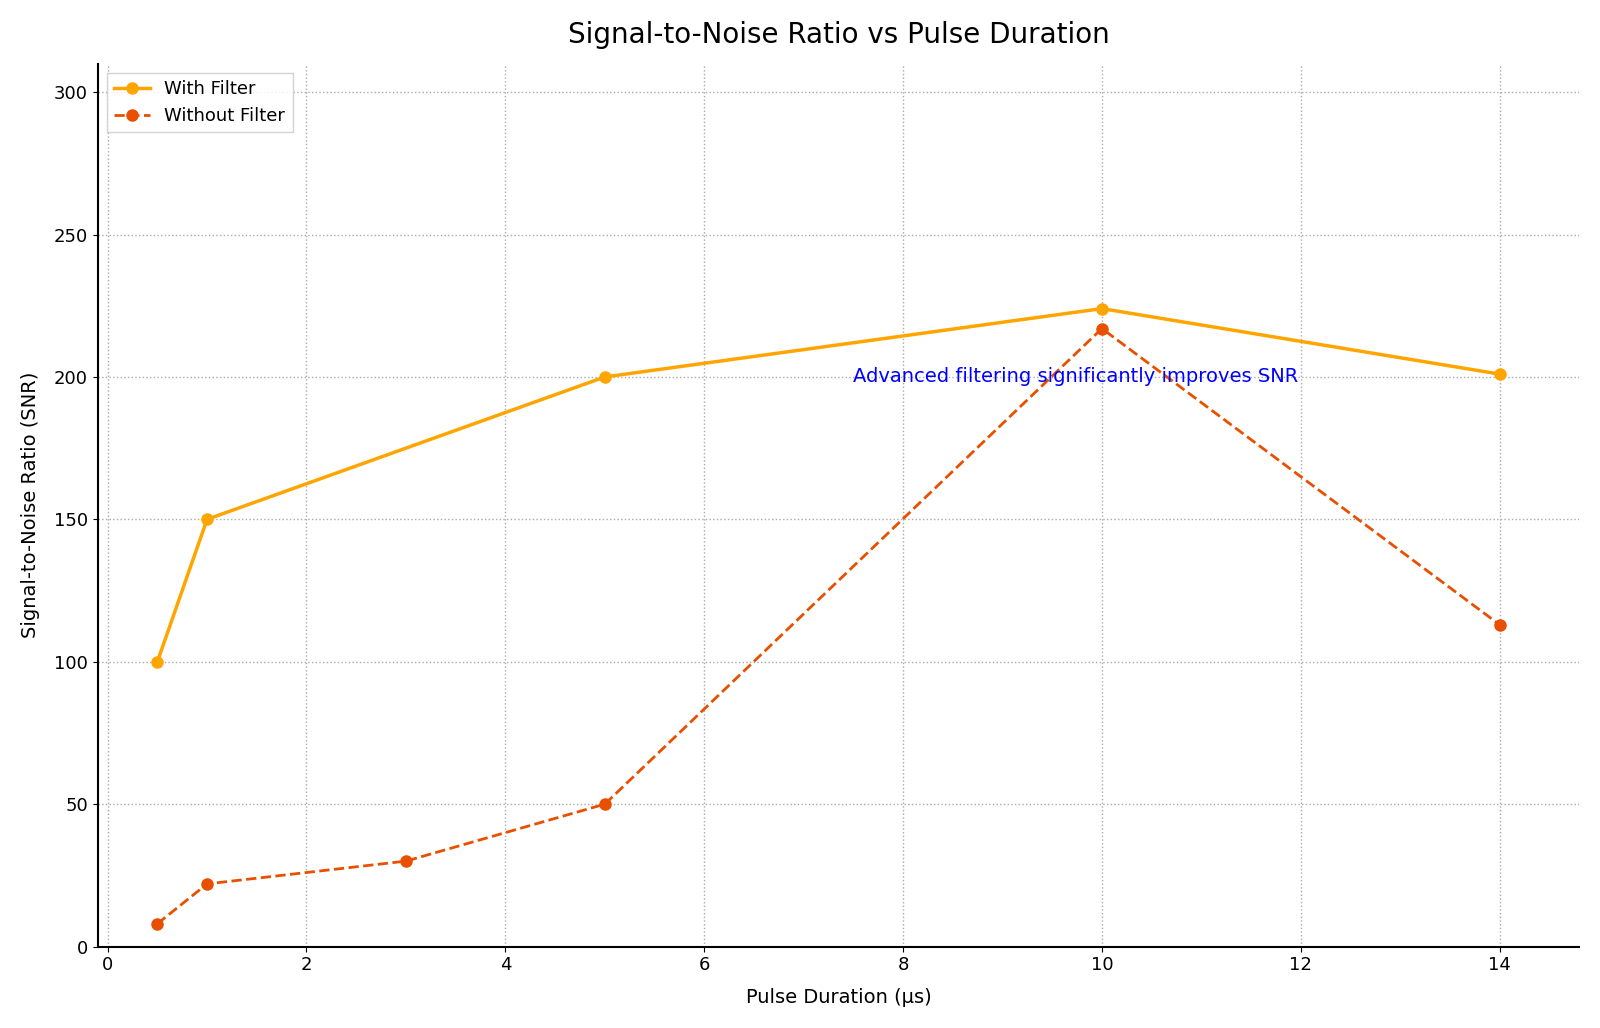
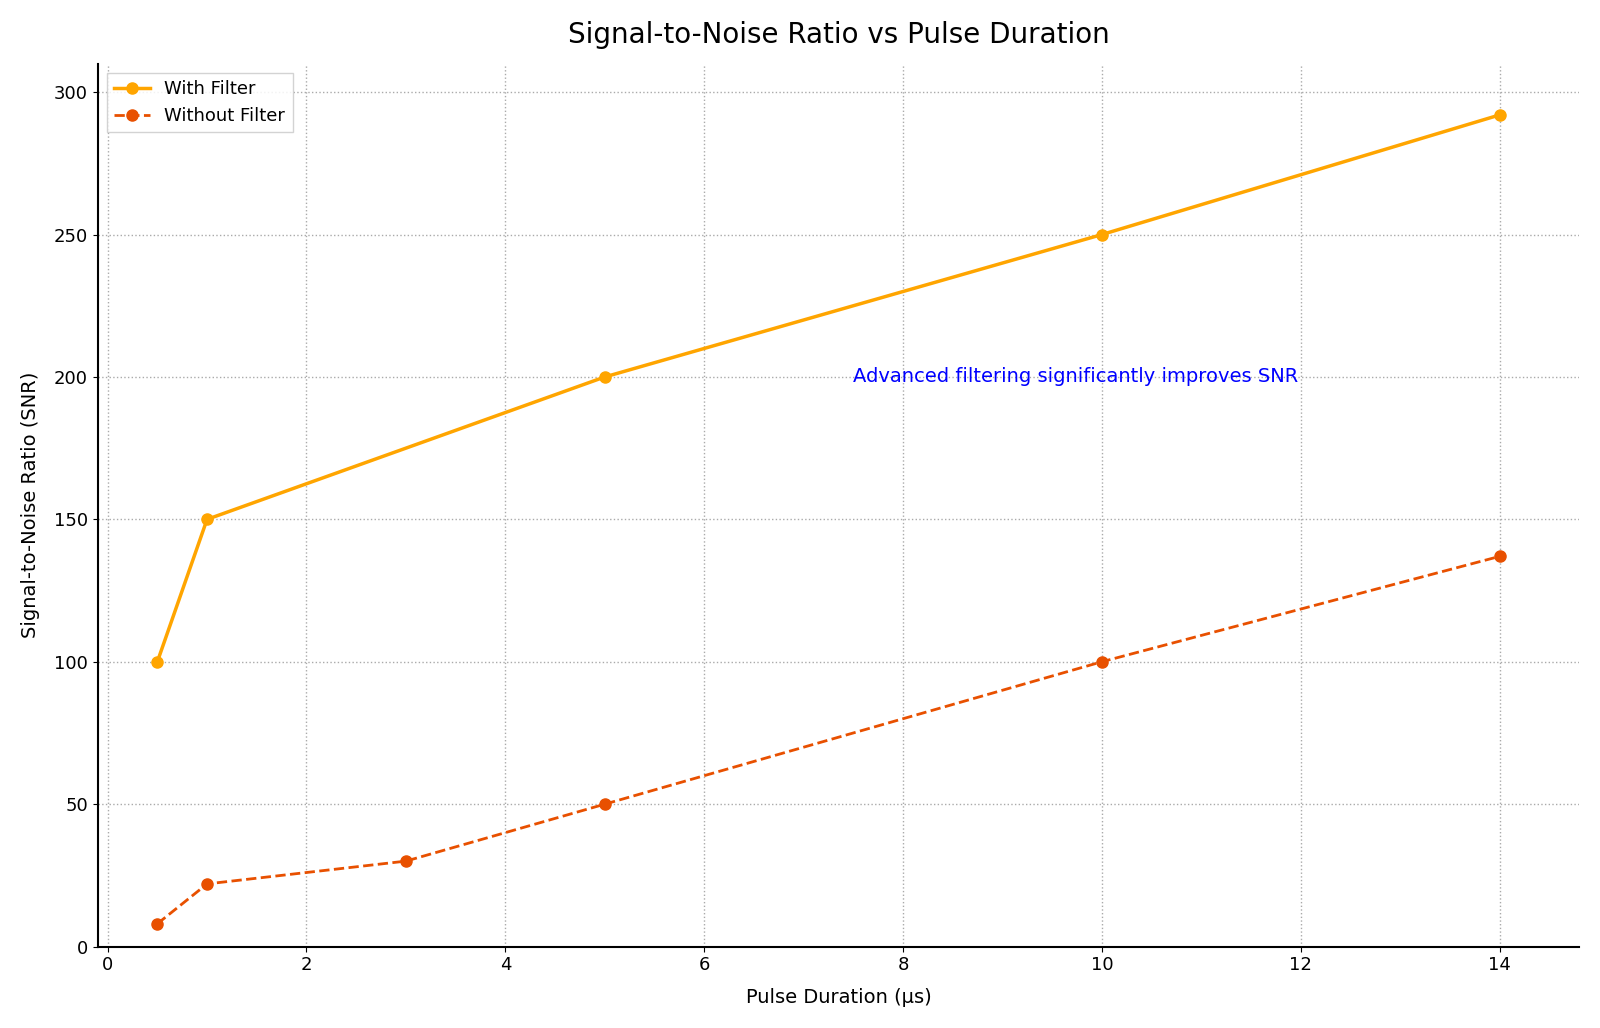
With Filter/10: 224 -> 250
Without Filter/10: 217 -> 100
With Filter/14: 201 -> 292
Without Filter/14: 113 -> 137
